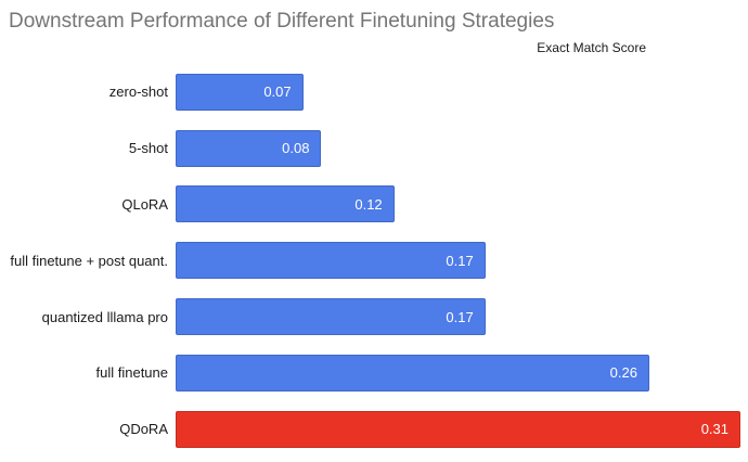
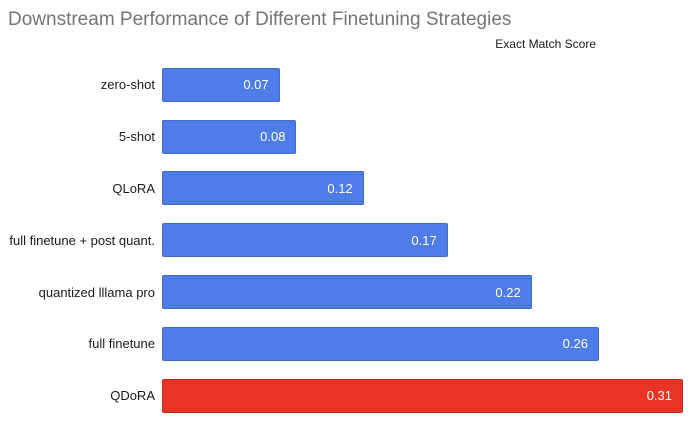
quantized lllama pro: 0.17 -> 0.22
